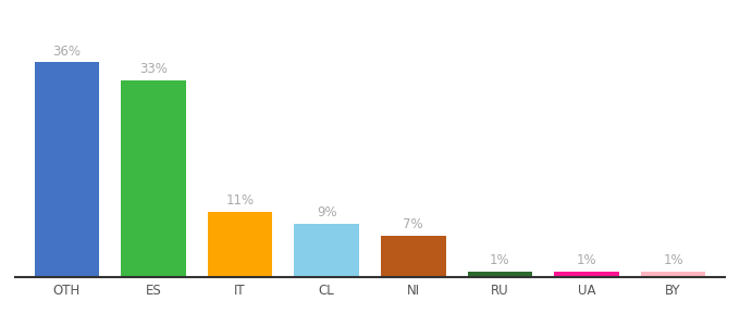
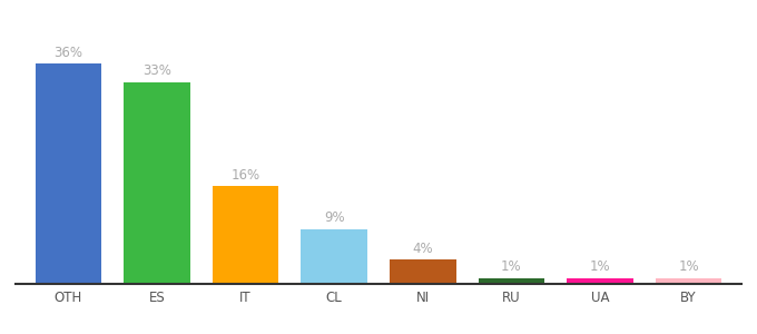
IT: 11% -> 16%
NI: 7% -> 4%
